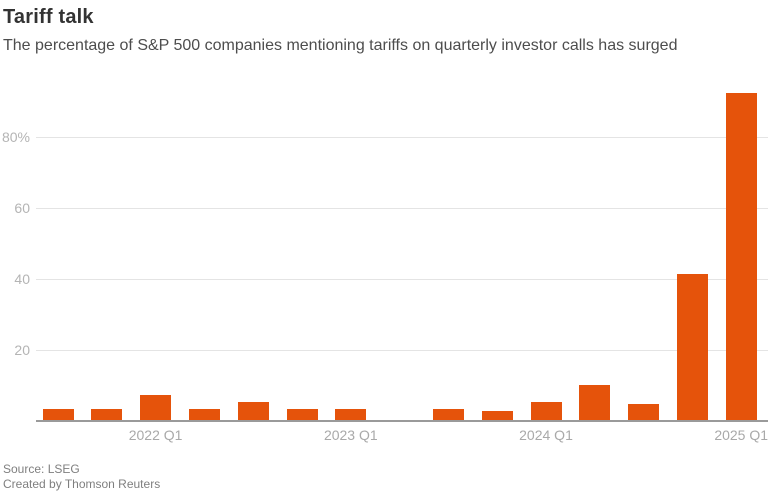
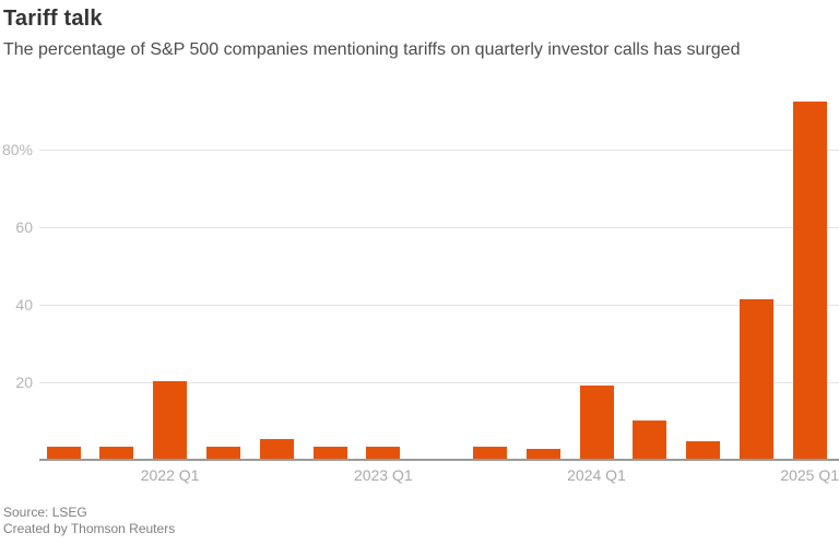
2022 Q1: 7% -> 20%
2024 Q1: 5% -> 19%
